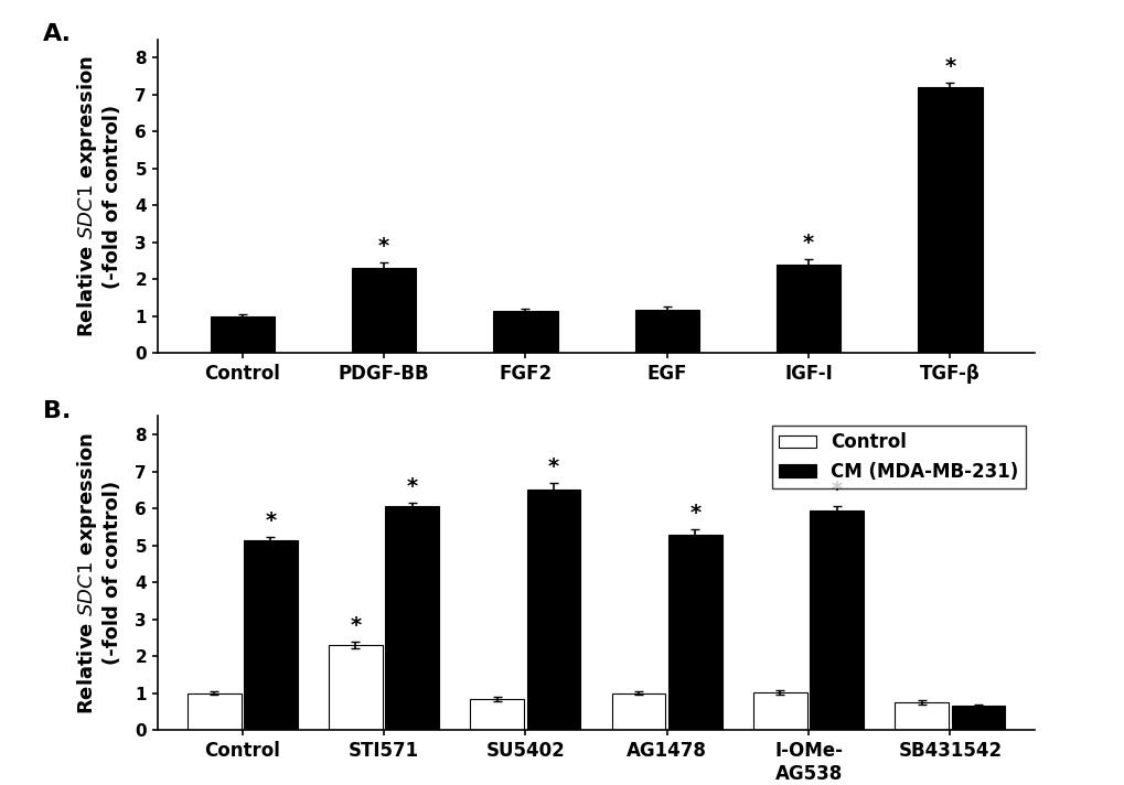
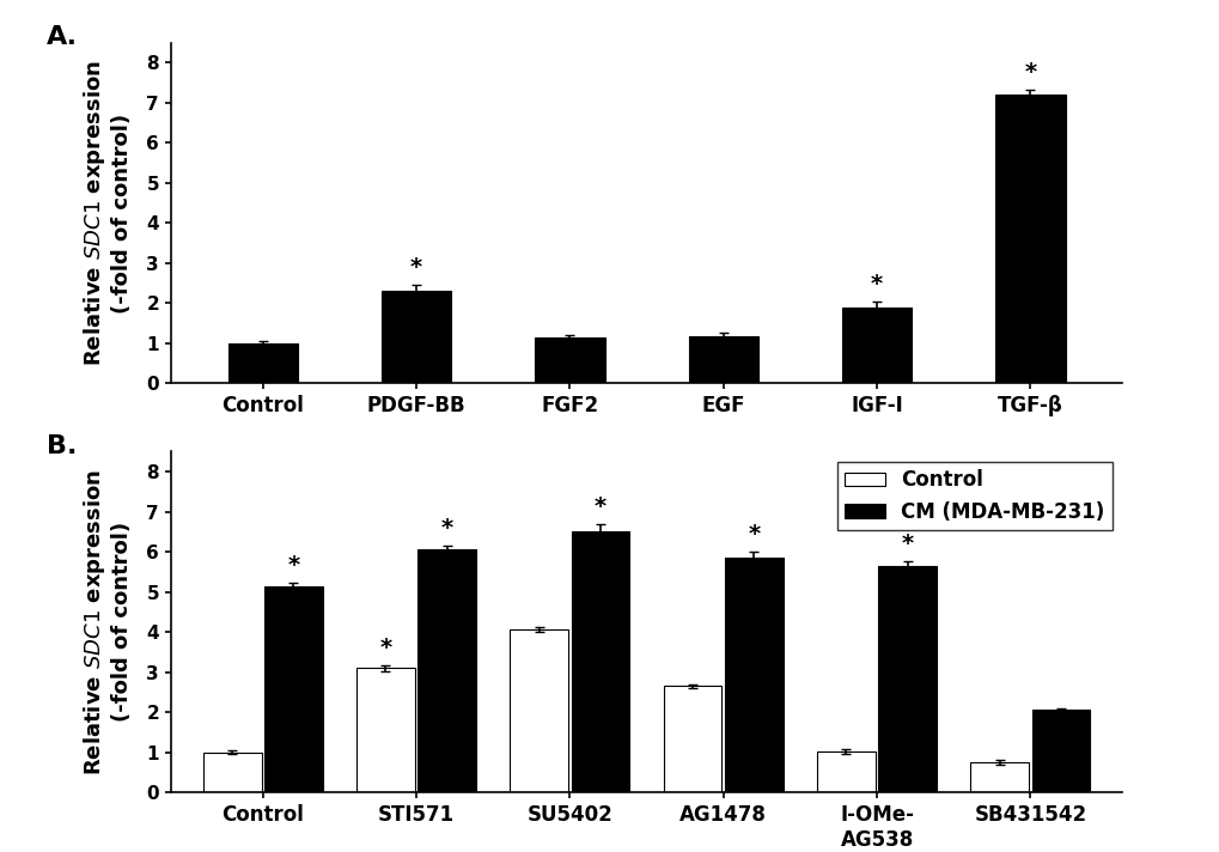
IGF-I: 2.40 -> 1.90
Control/STI571: 2.30 -> 3.10
Control/SU5402: 0.85 -> 4.05
Control/AG1478: 1.00 -> 2.65
CM (MDA-MB-231)/AG1478: 5.30 -> 5.85
CM (MDA-MB-231)/I-OMe- AG538: 5.95 -> 5.65
CM (MDA-MB-231)/SB431542: 0.65 -> 2.05
